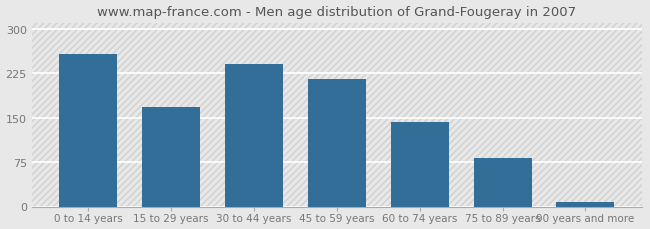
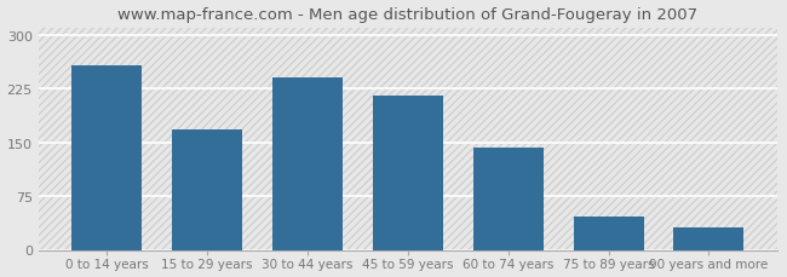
75 to 89 years: 82 -> 46
90 years and more: 8 -> 32
